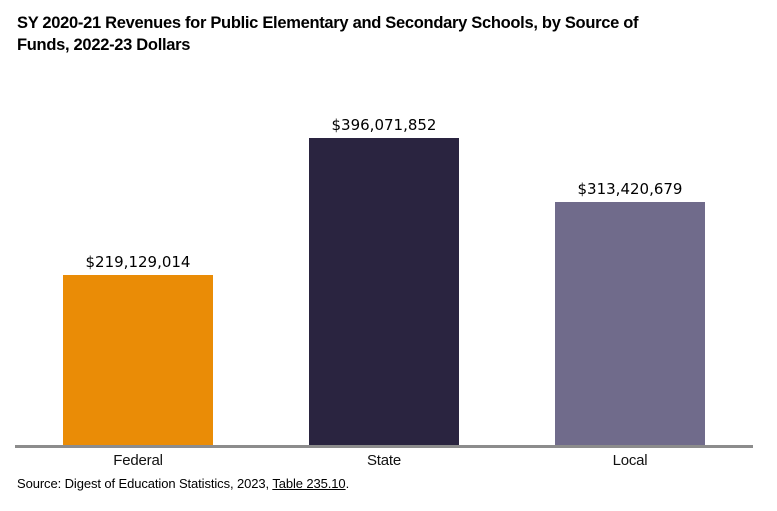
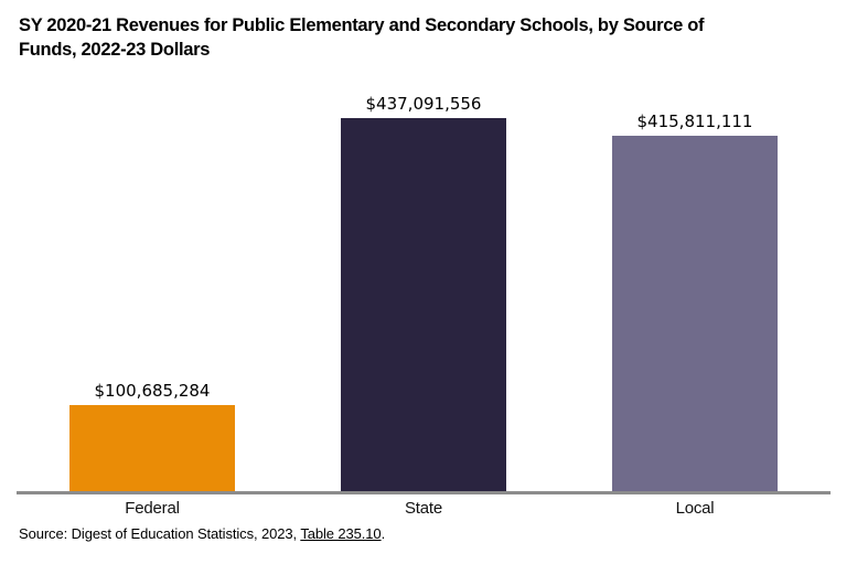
Federal: $219,129,014 -> $100,685,284
State: $396,071,852 -> $437,091,556
Local: $313,420,679 -> $415,811,111
